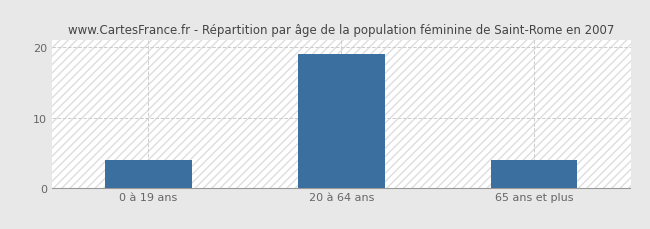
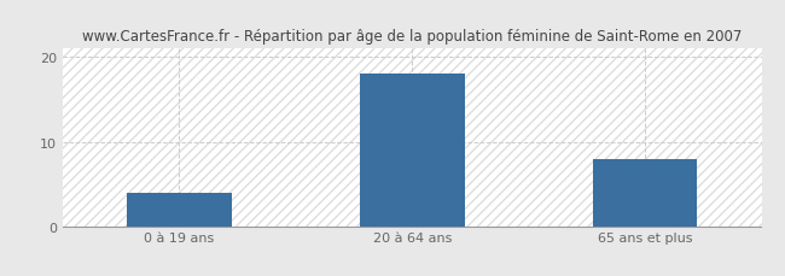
20 à 64 ans: 19 -> 18
65 ans et plus: 4 -> 8
